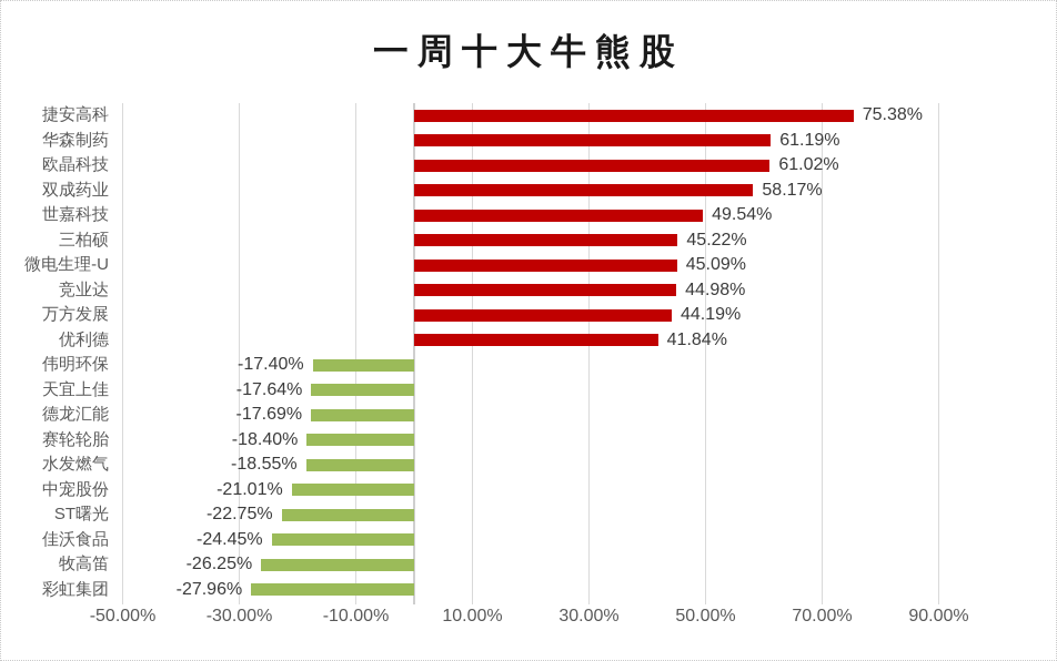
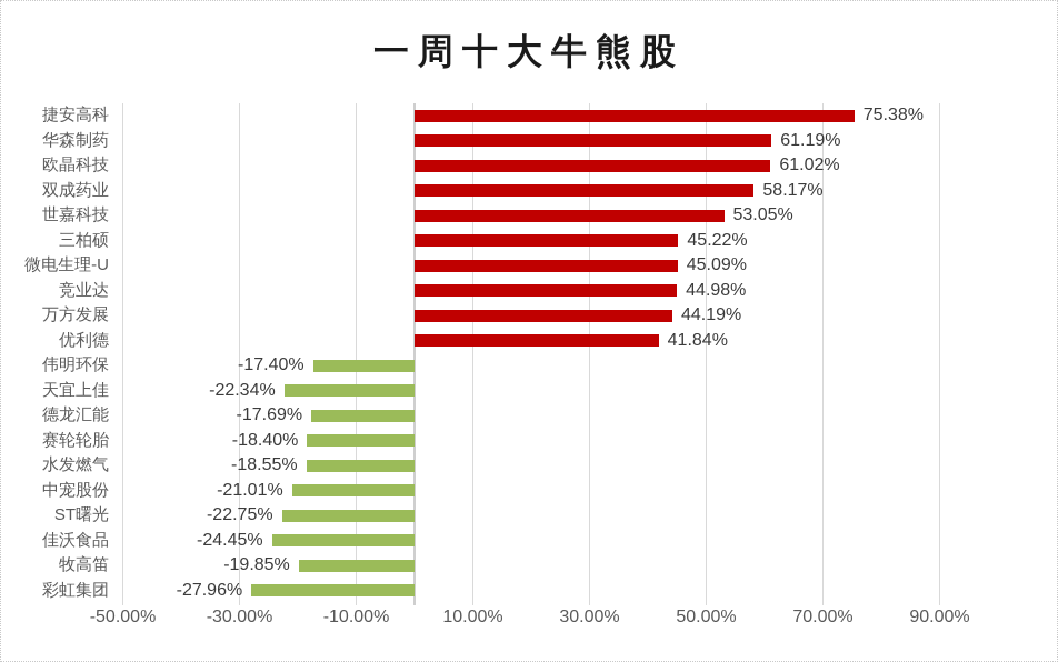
世嘉科技: 49.54% -> 53.05%
天宜上佳: -17.64% -> -22.34%
牧高笛: -26.25% -> -19.85%
